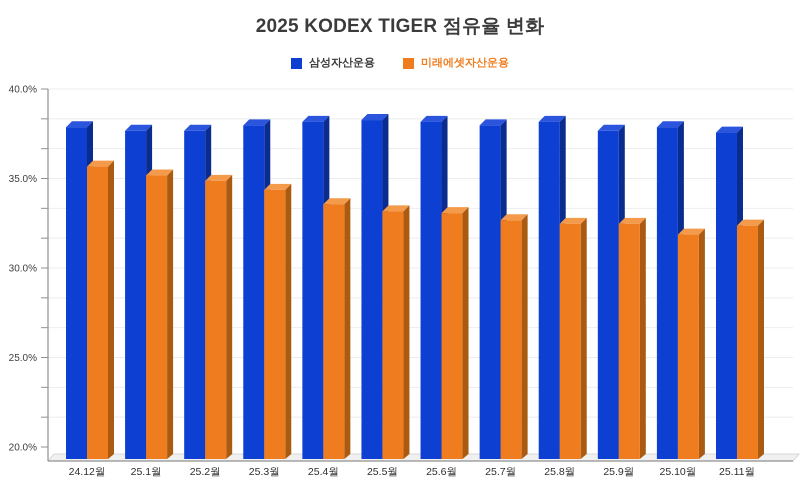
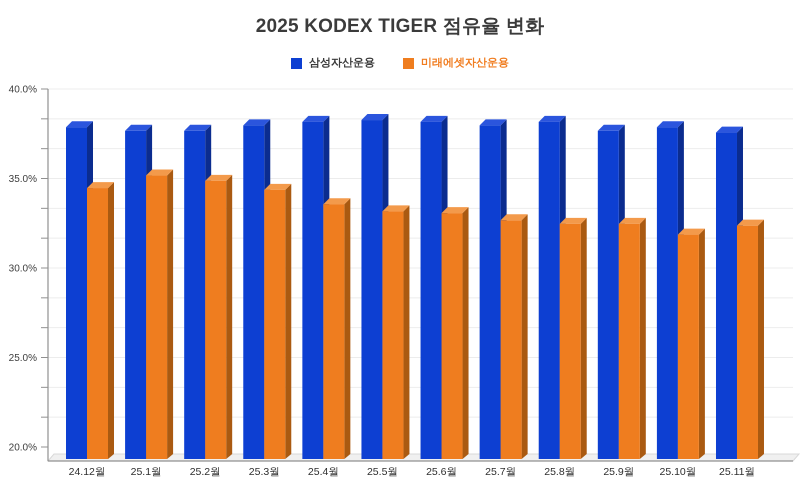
미래에셋자산운용/24.12월: 36.0% -> 34.8%
